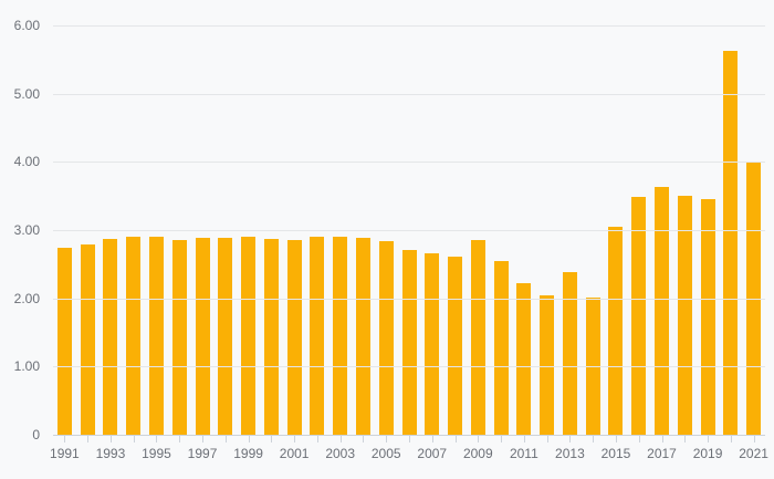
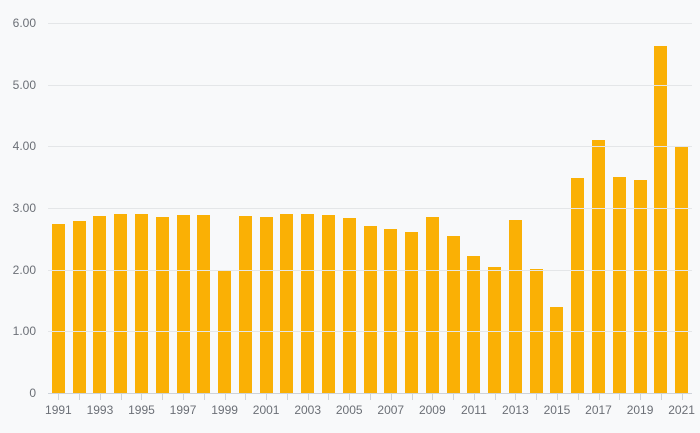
1999: 2.9 -> 2.0
2013: 2.4 -> 2.8
2015: 3.0 -> 1.4
2017: 3.6 -> 4.1
